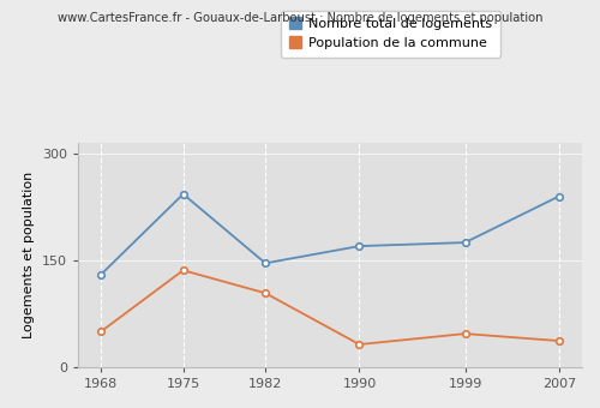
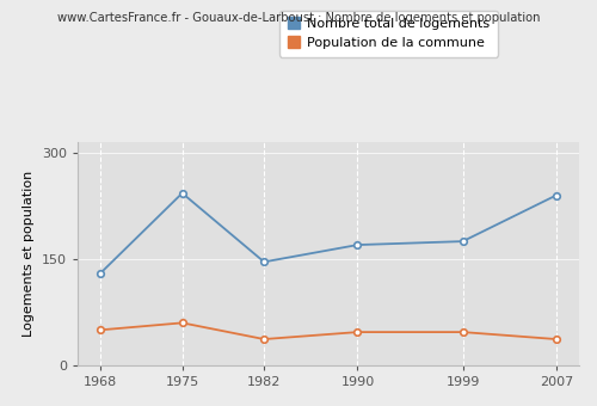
Population de la commune/1975: 136 -> 60
Population de la commune/1982: 104 -> 37
Population de la commune/1990: 32 -> 47
